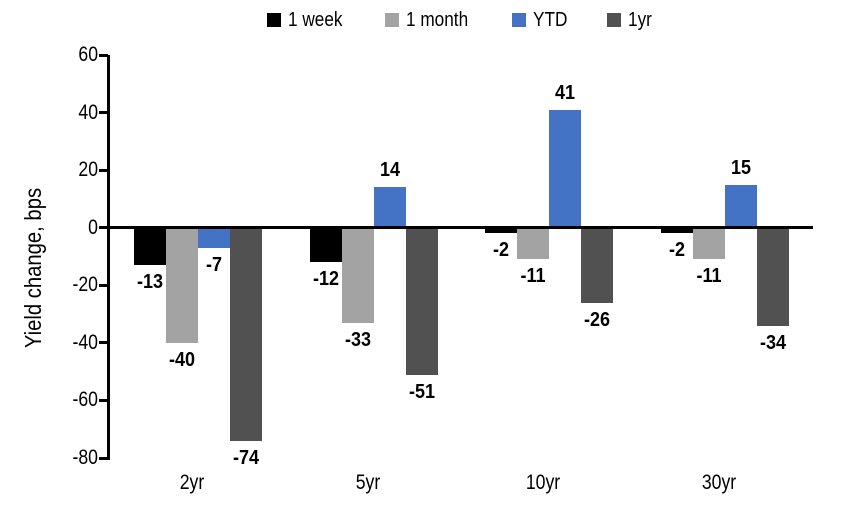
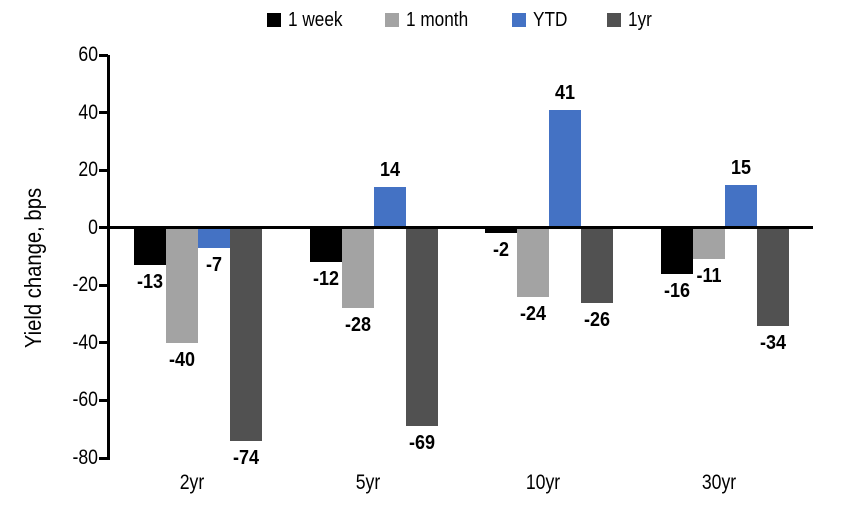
1 month/5yr: -33 -> -28
1yr/5yr: -51 -> -69
1 month/10yr: -11 -> -24
1 week/30yr: -2 -> -16
